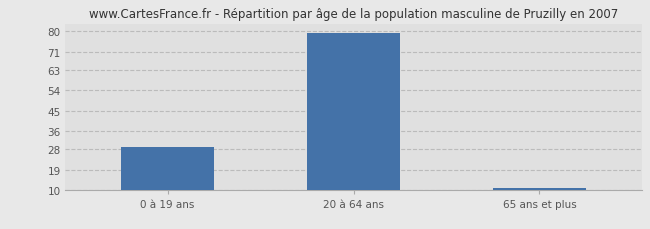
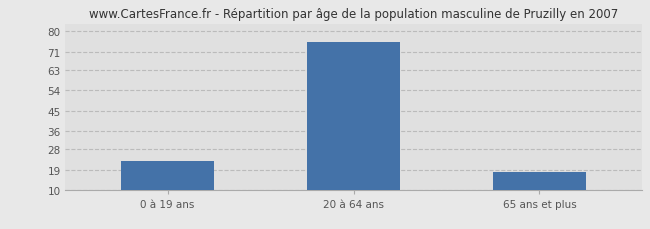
0 à 19 ans: 29 -> 23
20 à 64 ans: 79 -> 75
65 ans et plus: 11 -> 18
